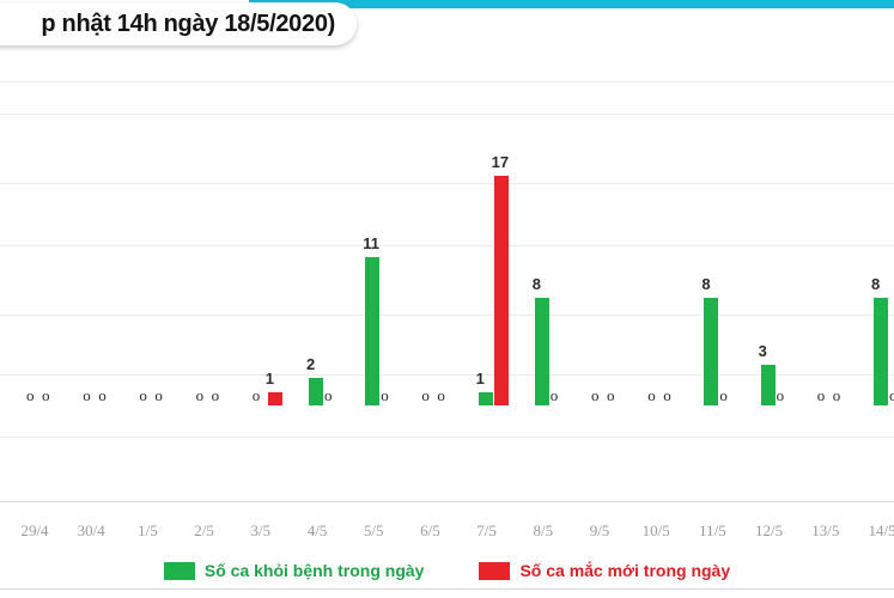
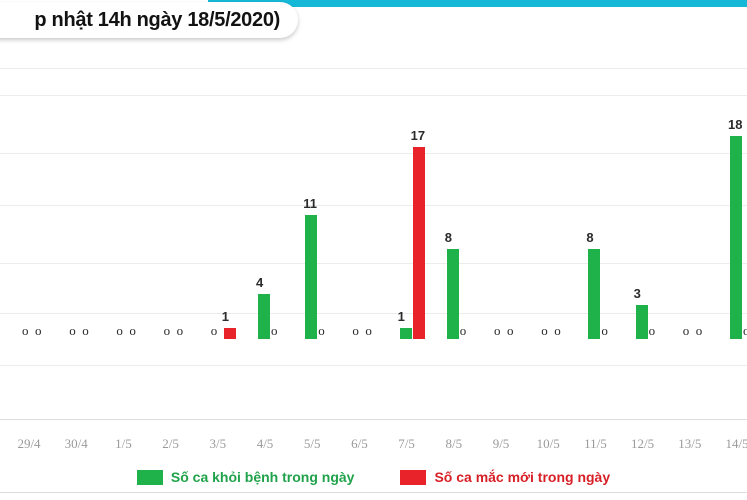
Số ca khỏi bệnh trong ngày/4/5: 2 -> 4
Số ca khỏi bệnh trong ngày/14/5: 8 -> 18
